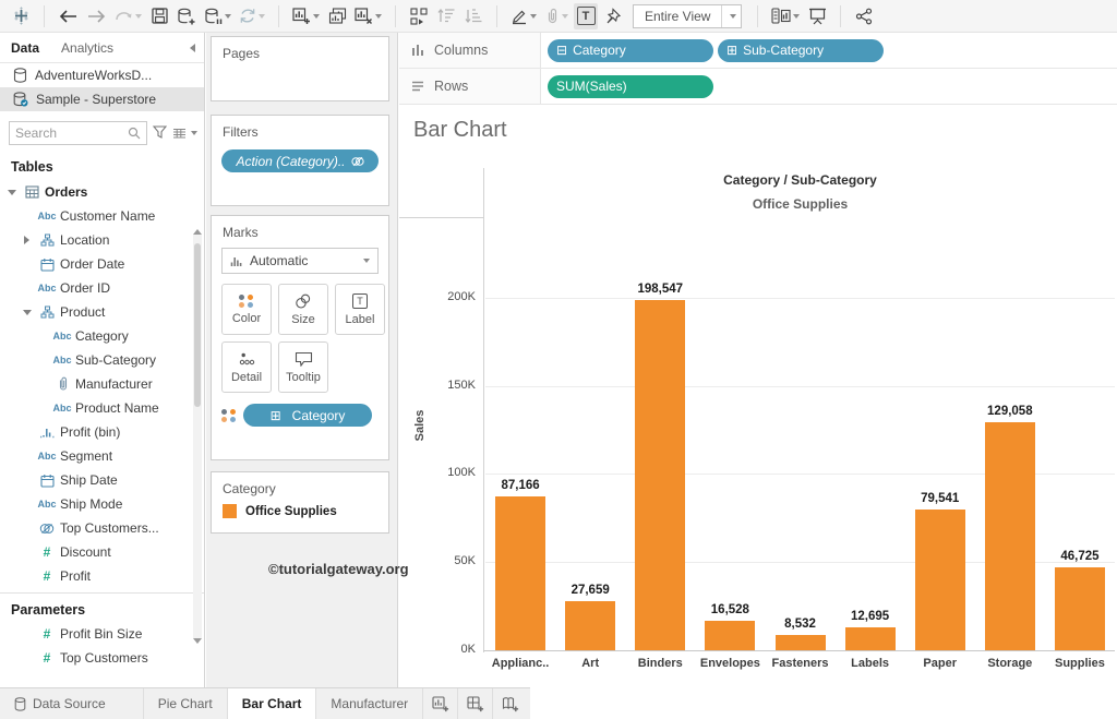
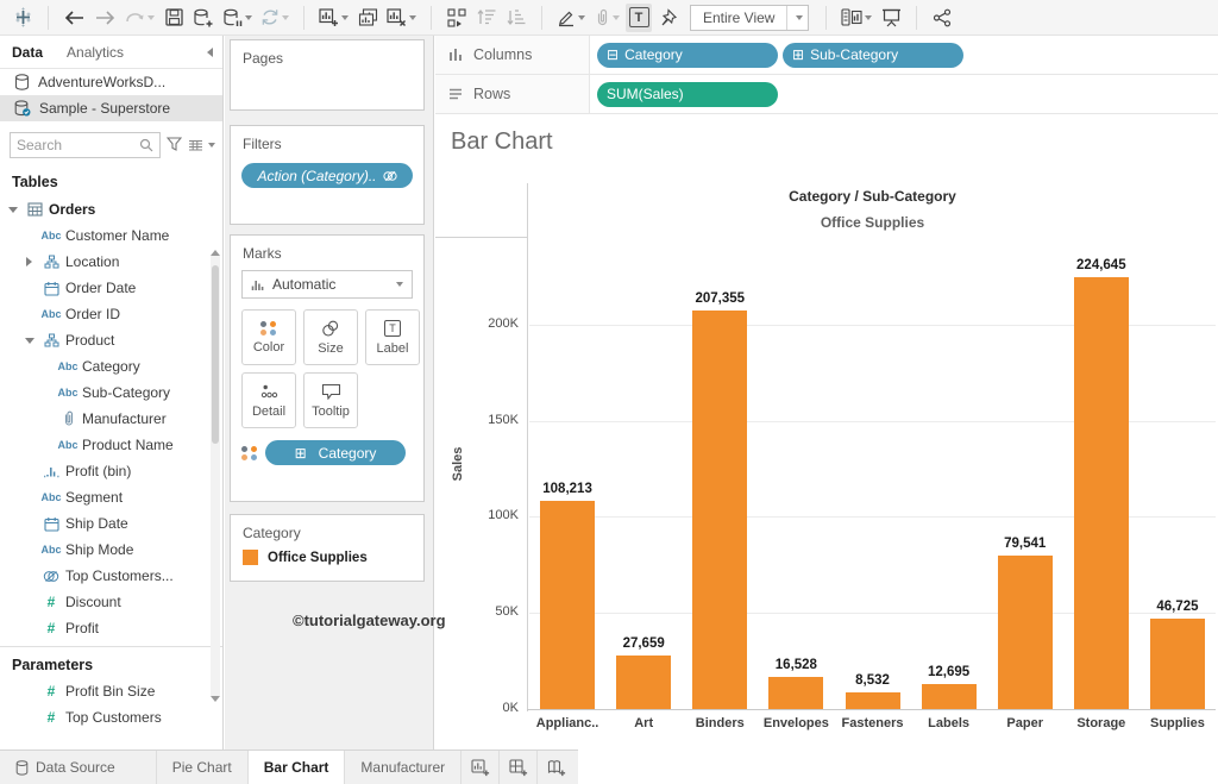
Applianc..: 87,166 -> 108,213
Binders: 198,547 -> 207,355
Storage: 129,058 -> 224,645
